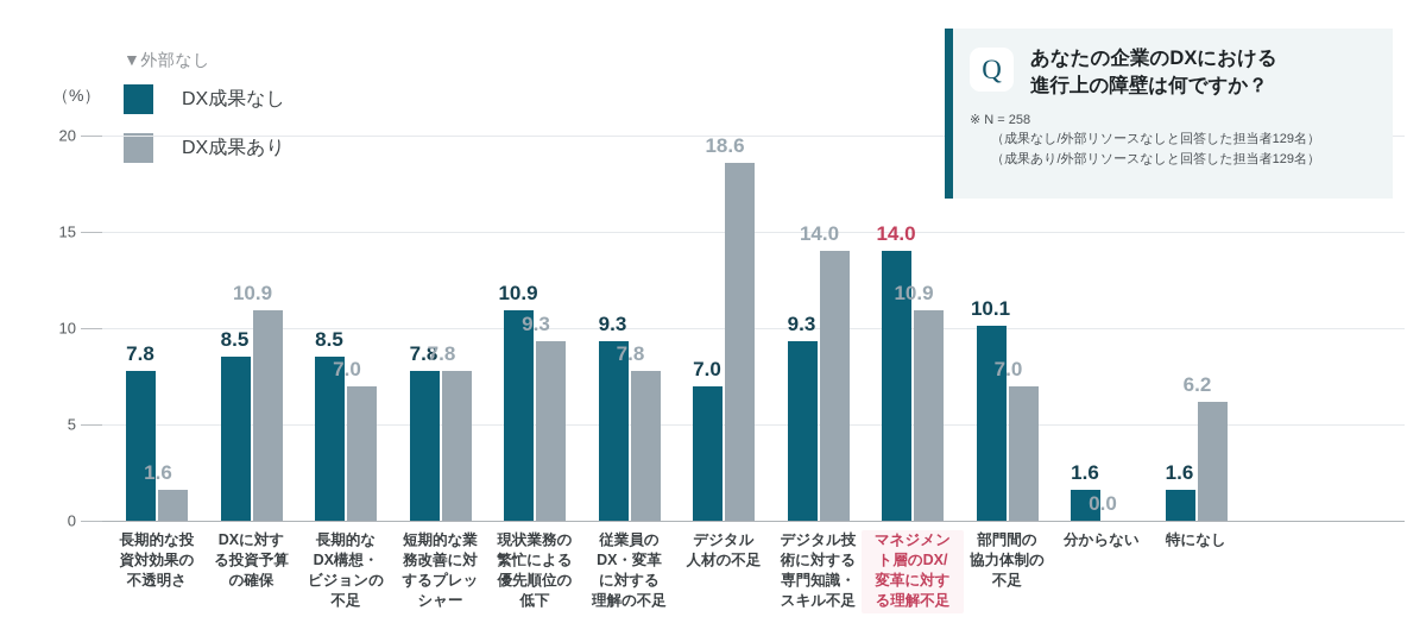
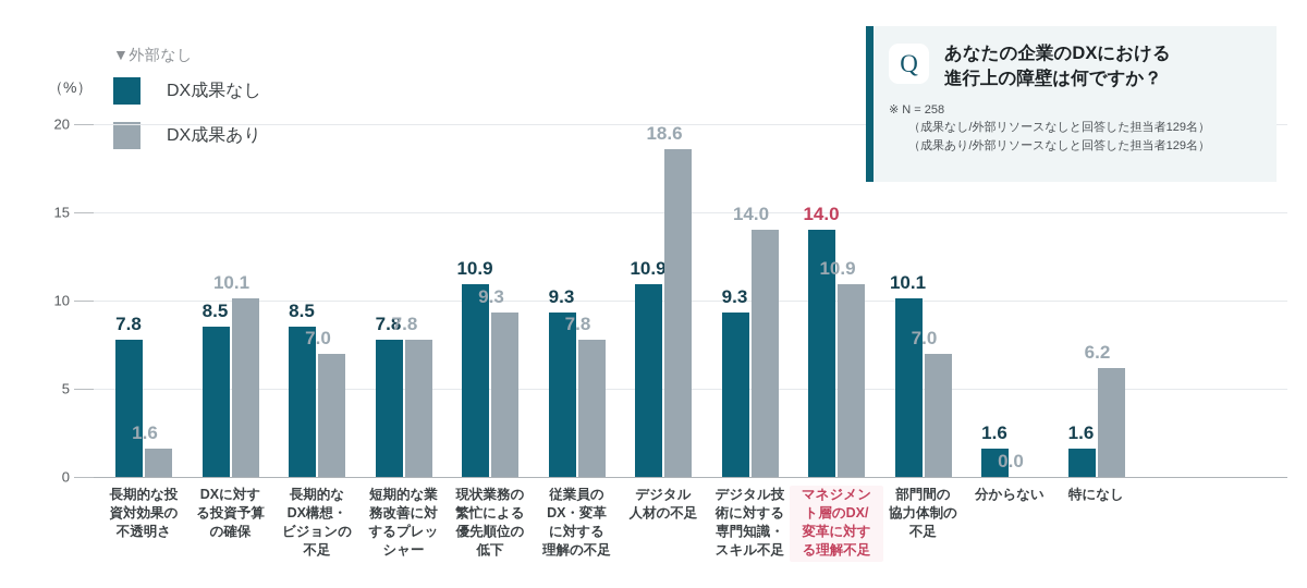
DX成果あり/DXに対する投資予算の確保: 10.9 -> 10.1
DX成果なし/デジタル人材の不足: 7.0 -> 10.9
